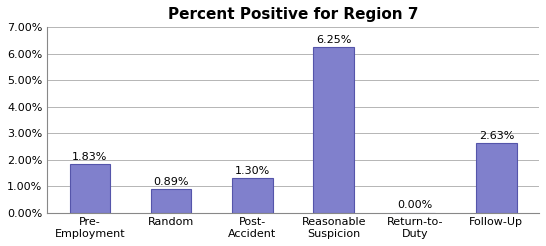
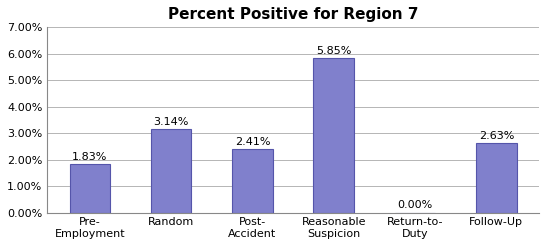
Random: 0.89% -> 3.14%
Post- Accident: 1.30% -> 2.41%
Reasonable Suspicion: 6.25% -> 5.85%
